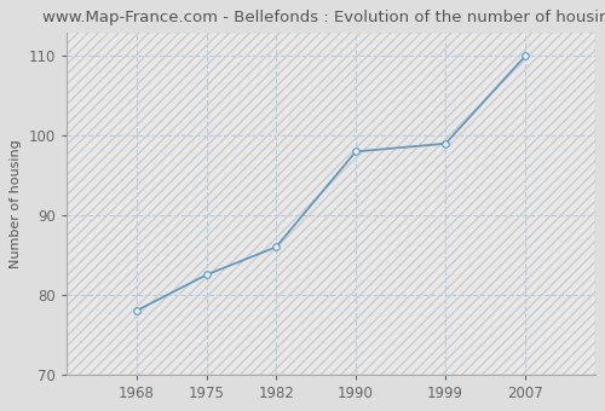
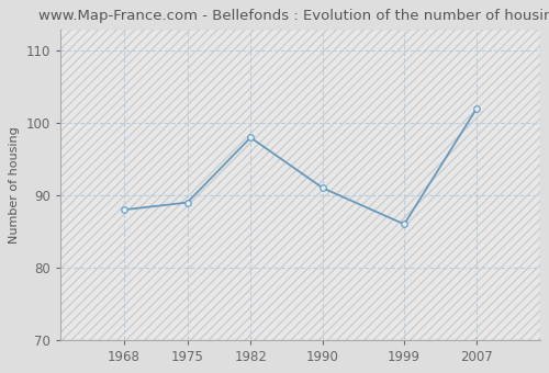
1968: 78.0 -> 88.0
1975: 82.5 -> 89.0
1982: 86.0 -> 98.0
1990: 98.0 -> 91.0
1999: 99.0 -> 86.0
2007: 110.0 -> 102.0
